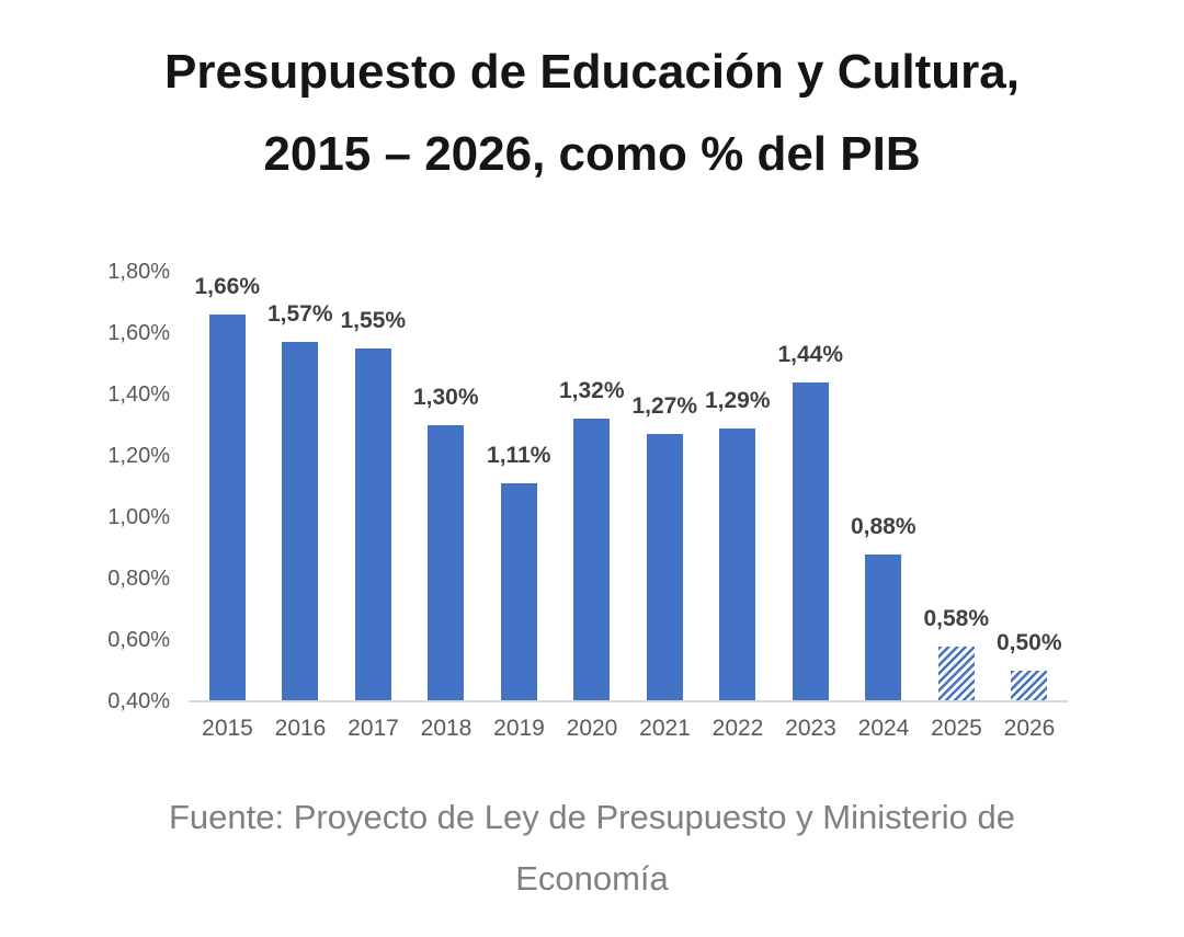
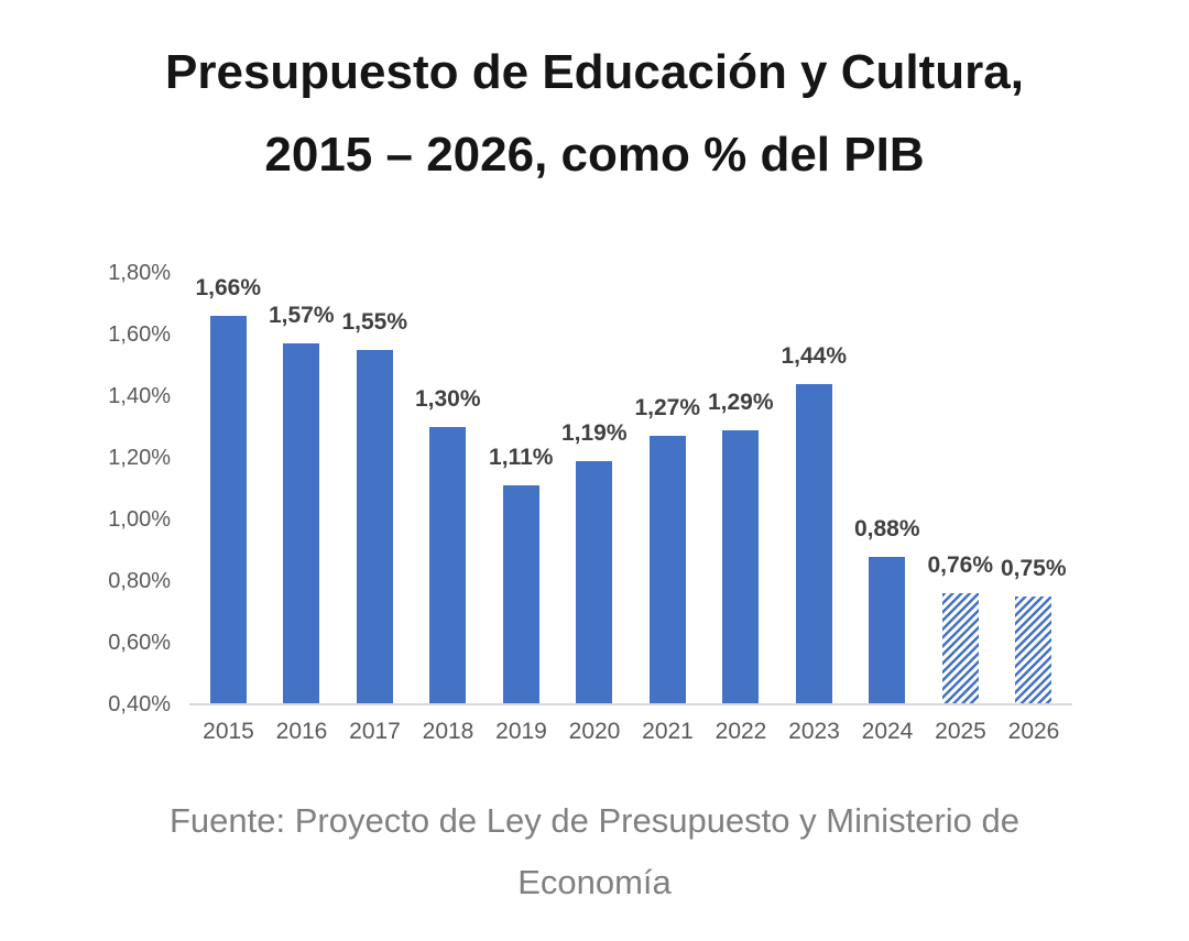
2020: 1,32% -> 1,19%
2025: 0,58% -> 0,76%
2026: 0,50% -> 0,75%
